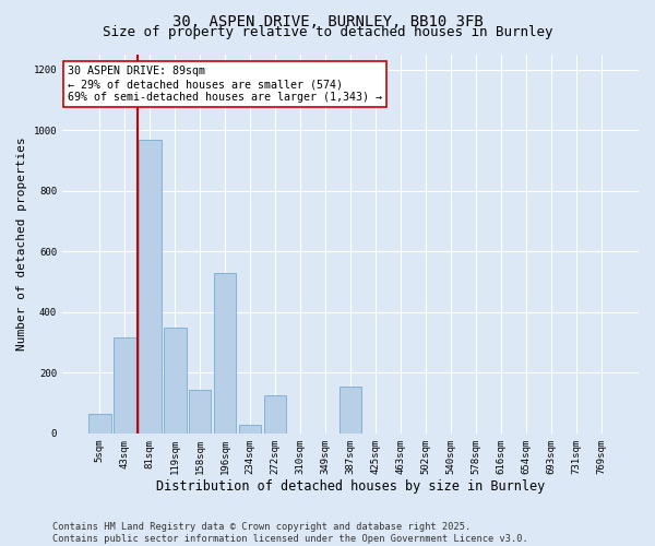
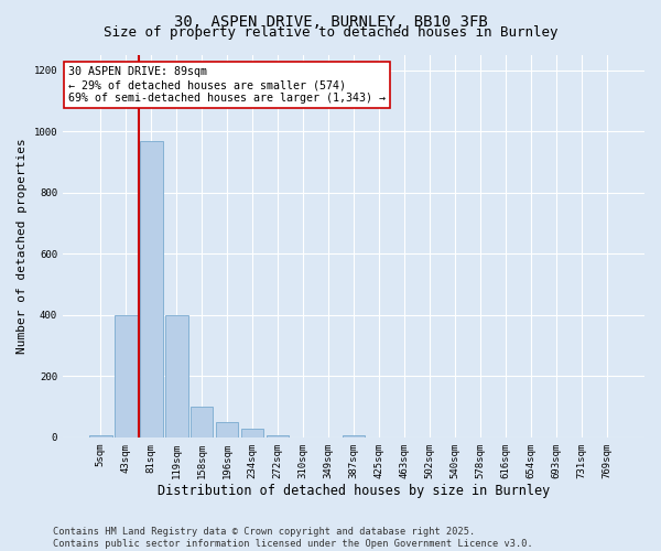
5sqm: 65 -> 5
43sqm: 315 -> 400
119sqm: 350 -> 400
158sqm: 145 -> 100
196sqm: 530 -> 50
272sqm: 125 -> 5
387sqm: 155 -> 5
